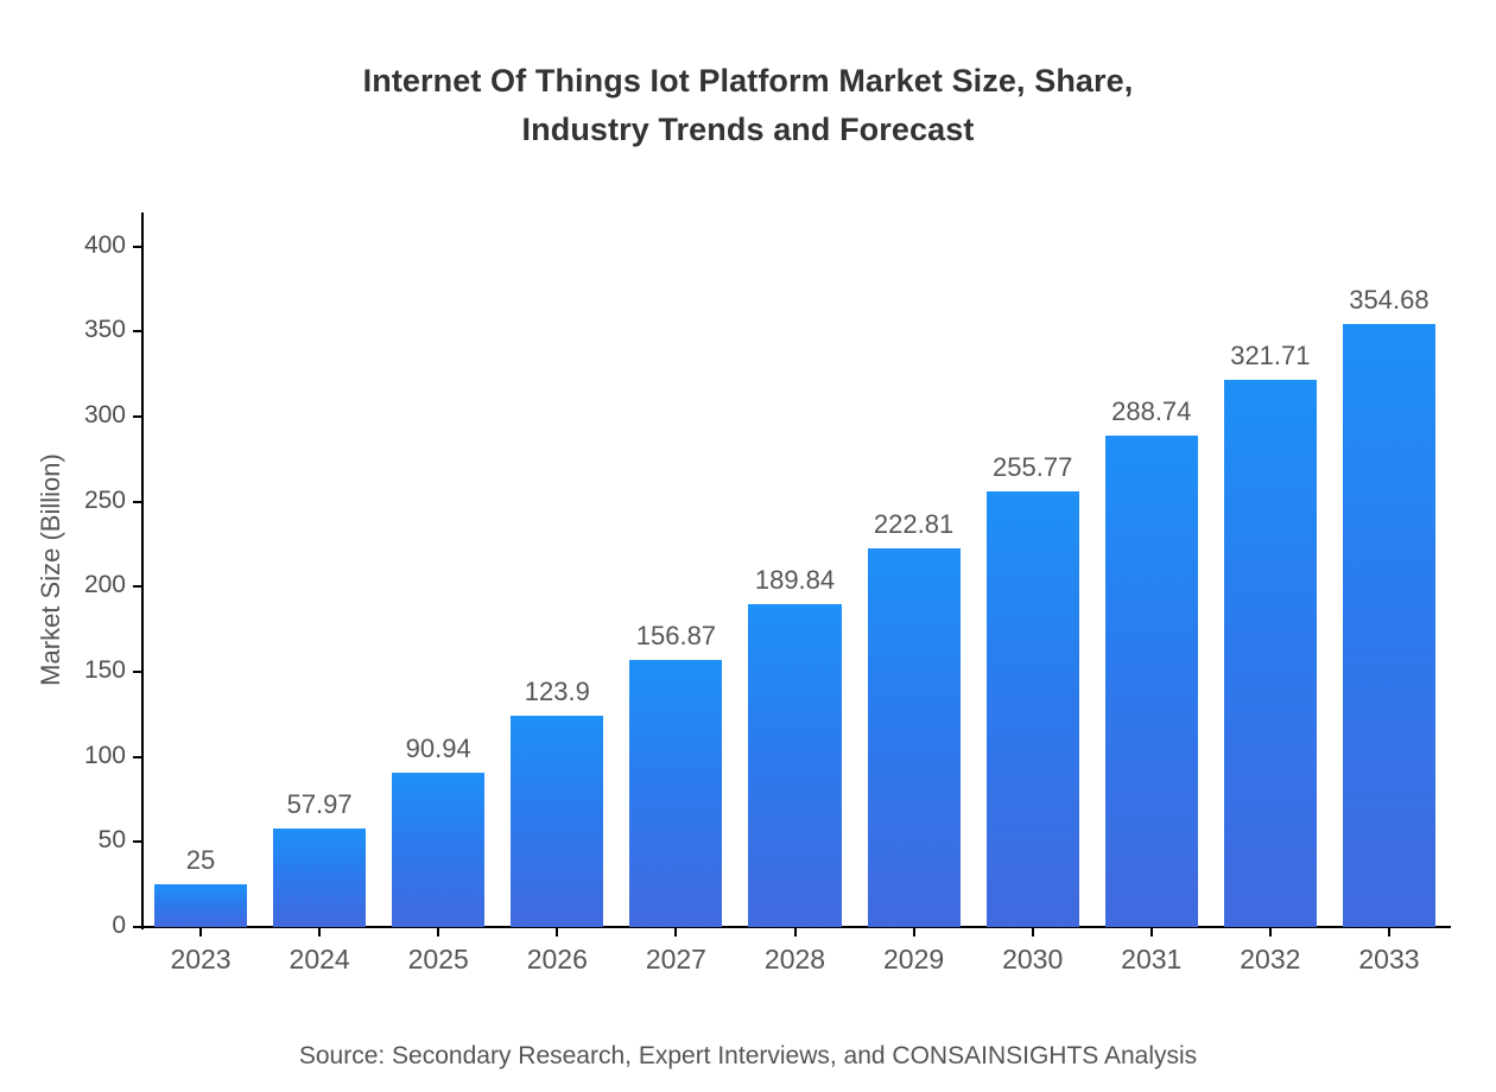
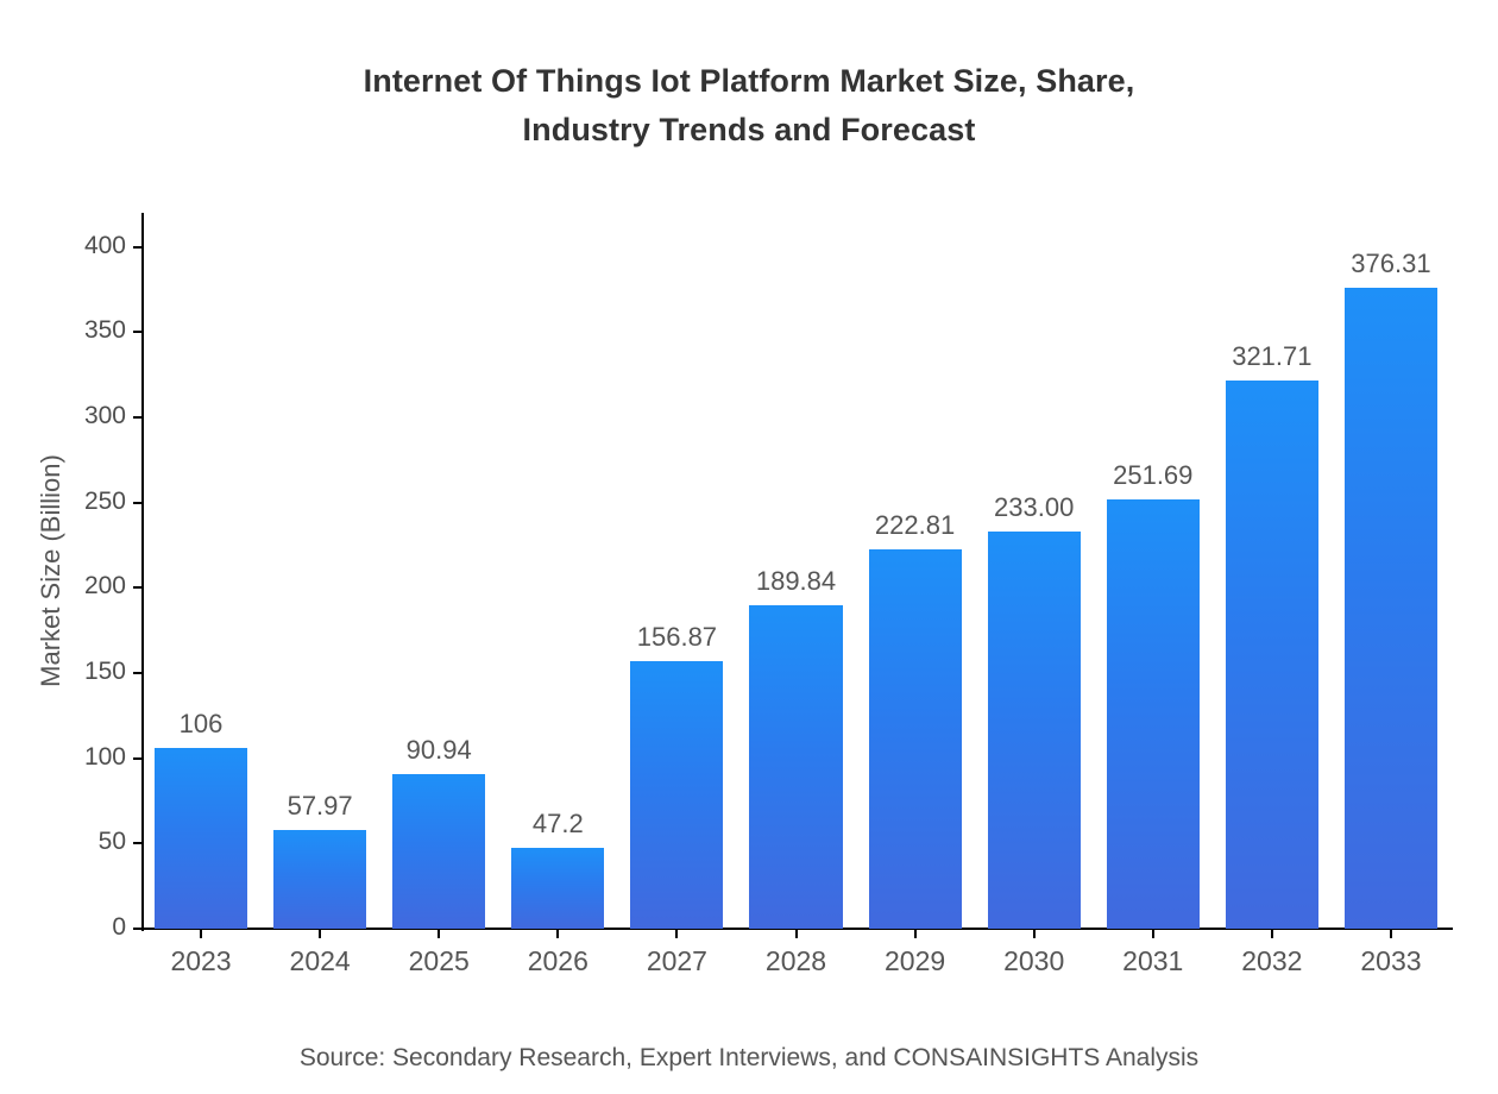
2023: 25 -> 106
2026: 123.9 -> 47.2
2030: 255.77 -> 233.00
2031: 288.74 -> 251.69
2033: 354.68 -> 376.31
